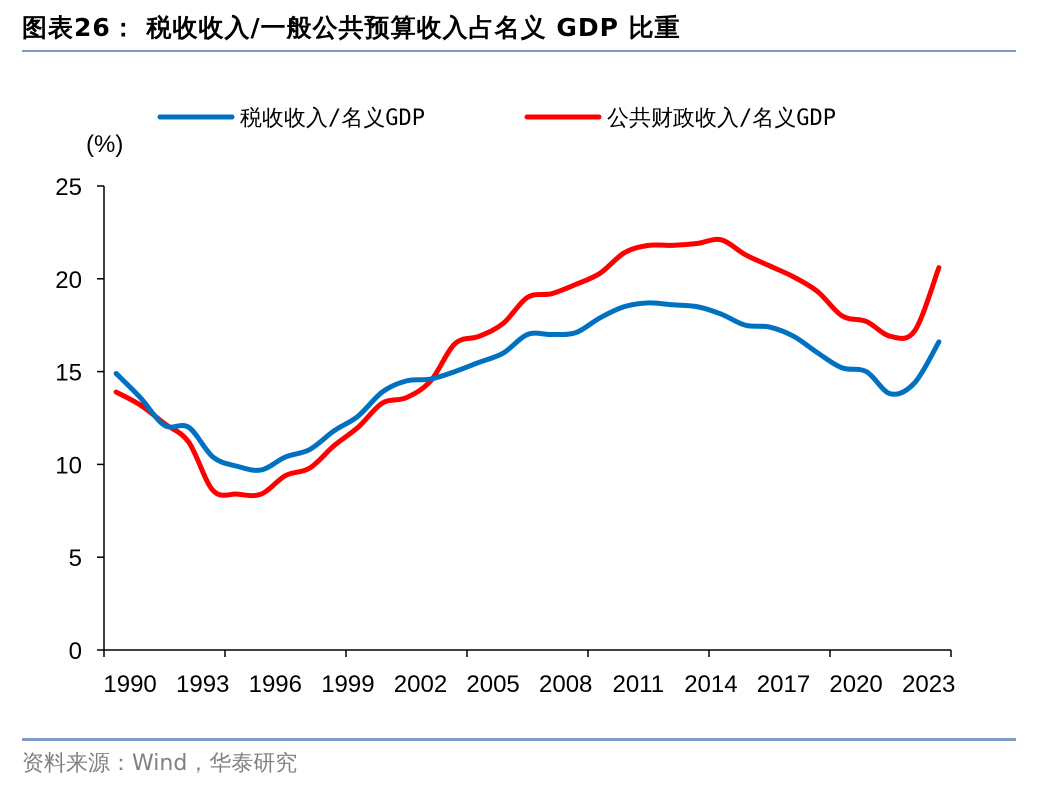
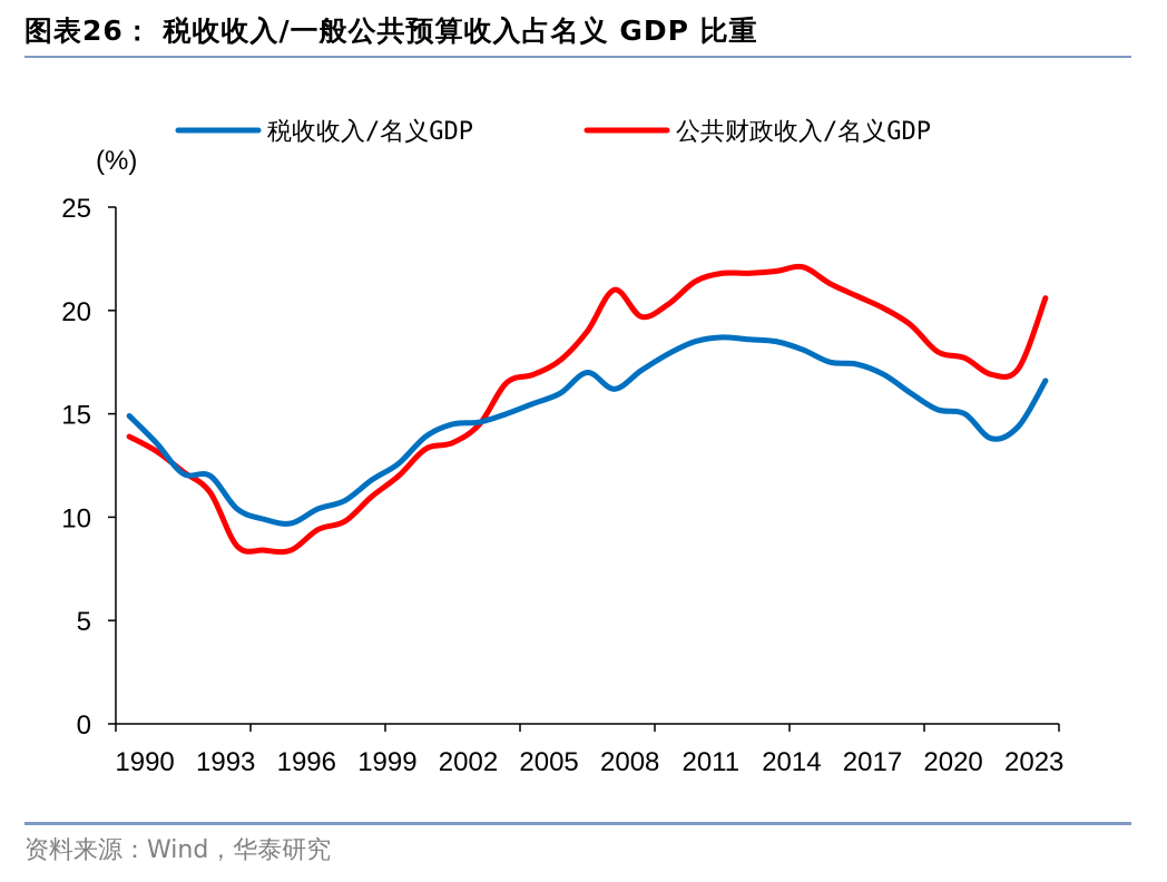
税收收入/名义GDP/2008: 17.0 -> 16.2
公共财政收入/名义GDP/2008: 19.2 -> 21.0
